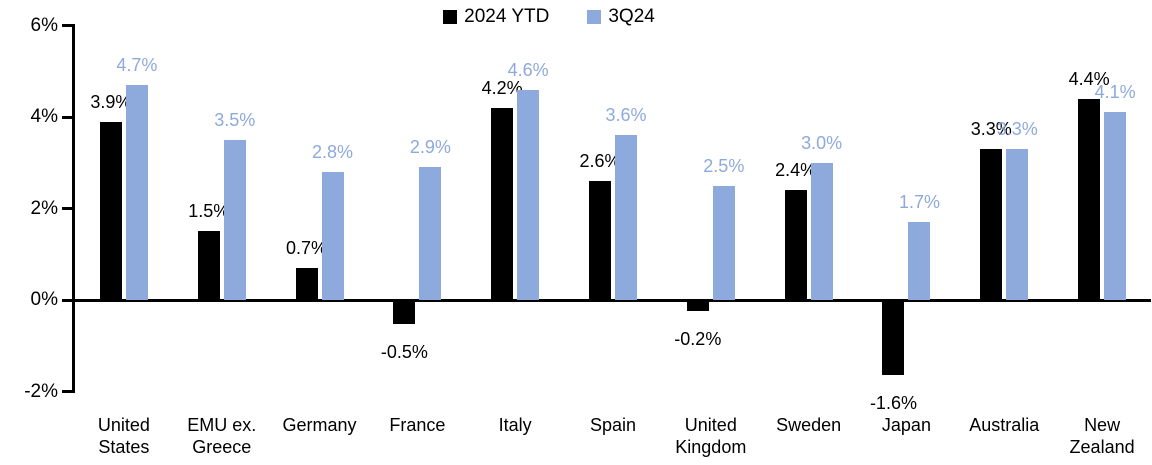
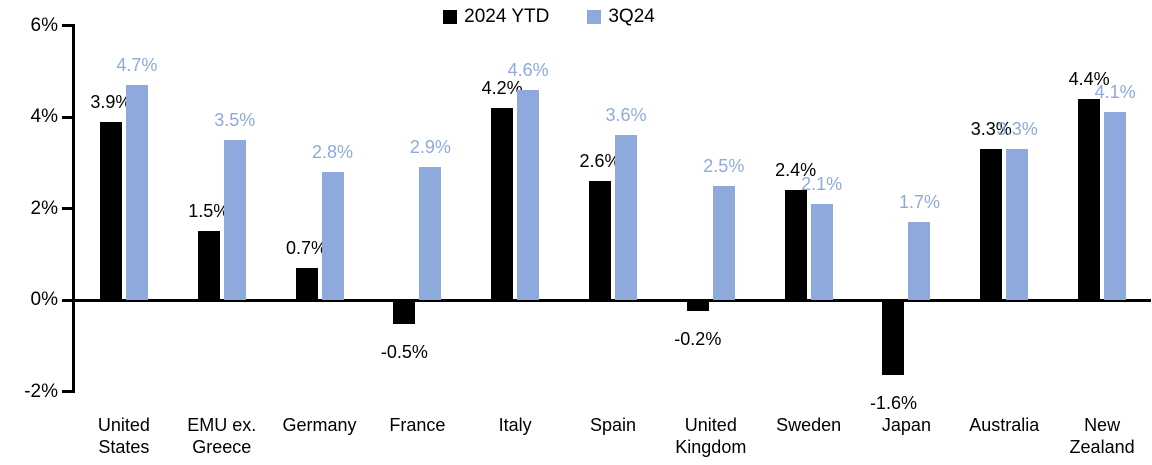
3Q24/Sweden: 3.0% -> 2.1%
